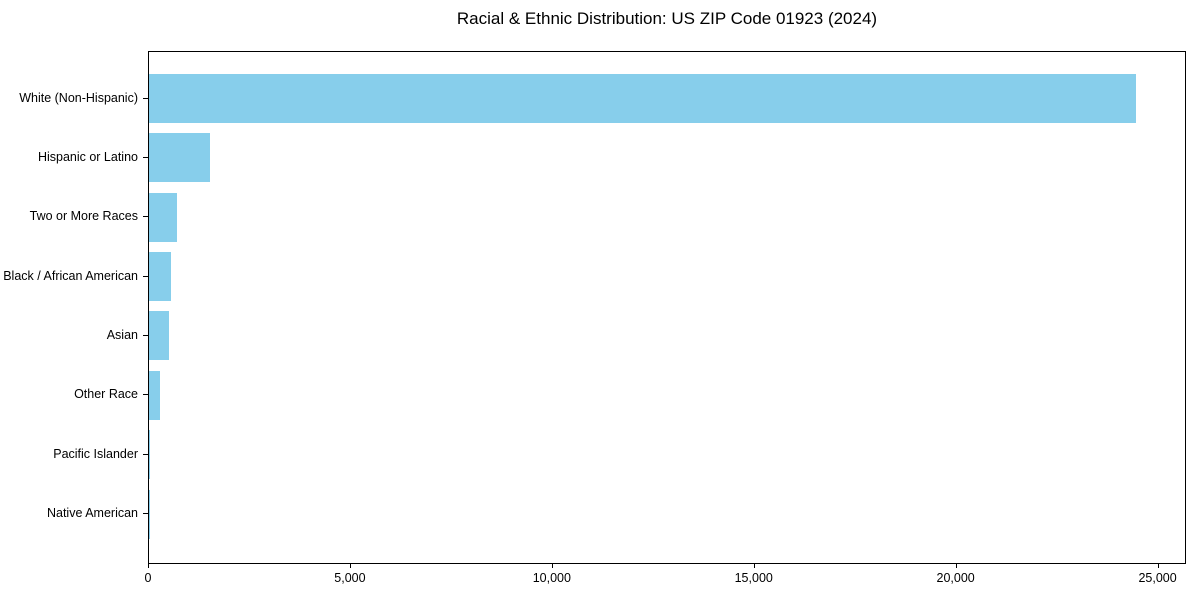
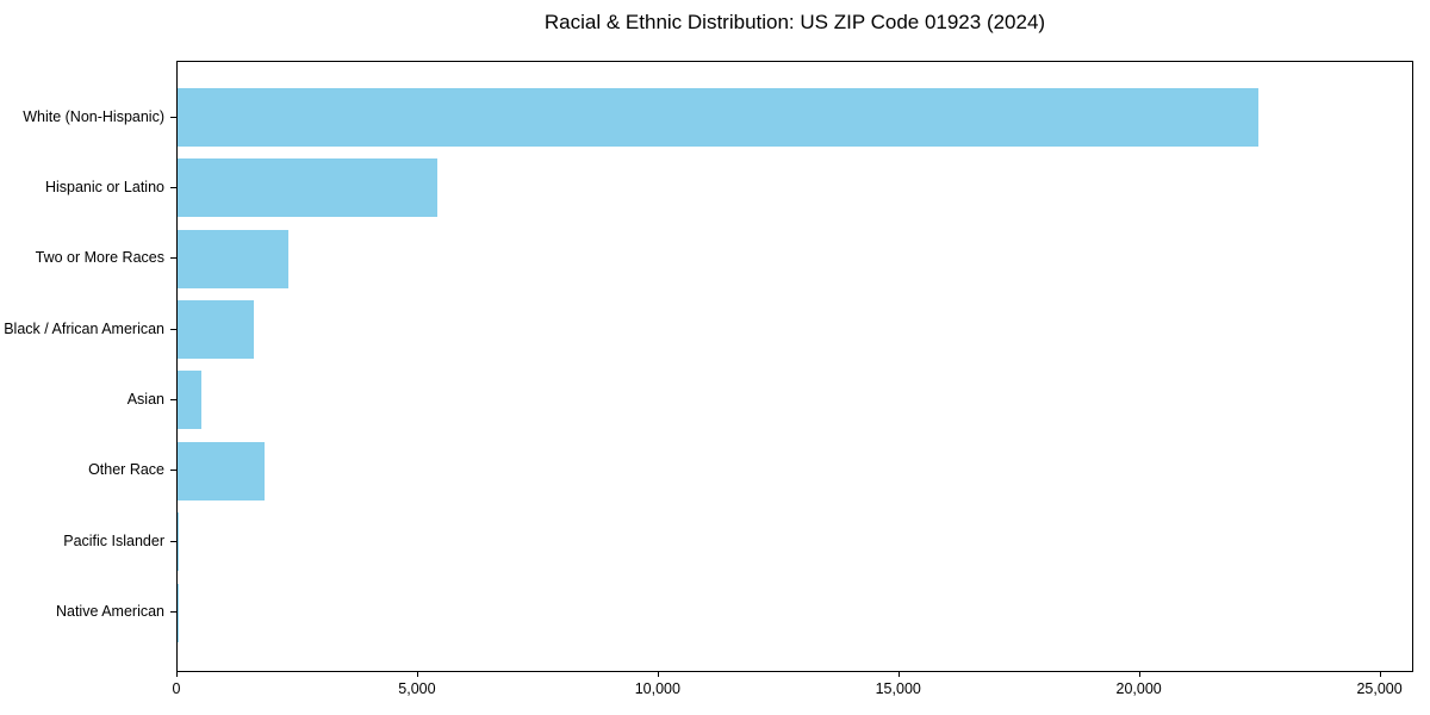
White (Non-Hispanic): 24500 -> 22500
Hispanic or Latino: 1500 -> 5400
Two or More Races: 700 -> 2300
Black / African American: 500 -> 1600
Other Race: 300 -> 1800
